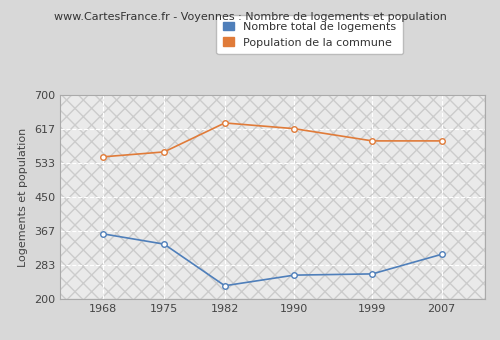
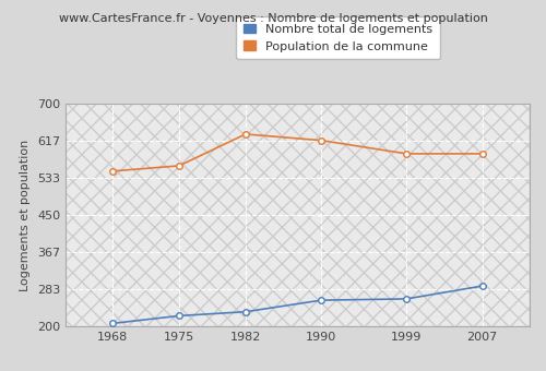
Nombre total de logements/1968: 360 -> 207
Nombre total de logements/1975: 335 -> 224
Nombre total de logements/2007: 310 -> 291
